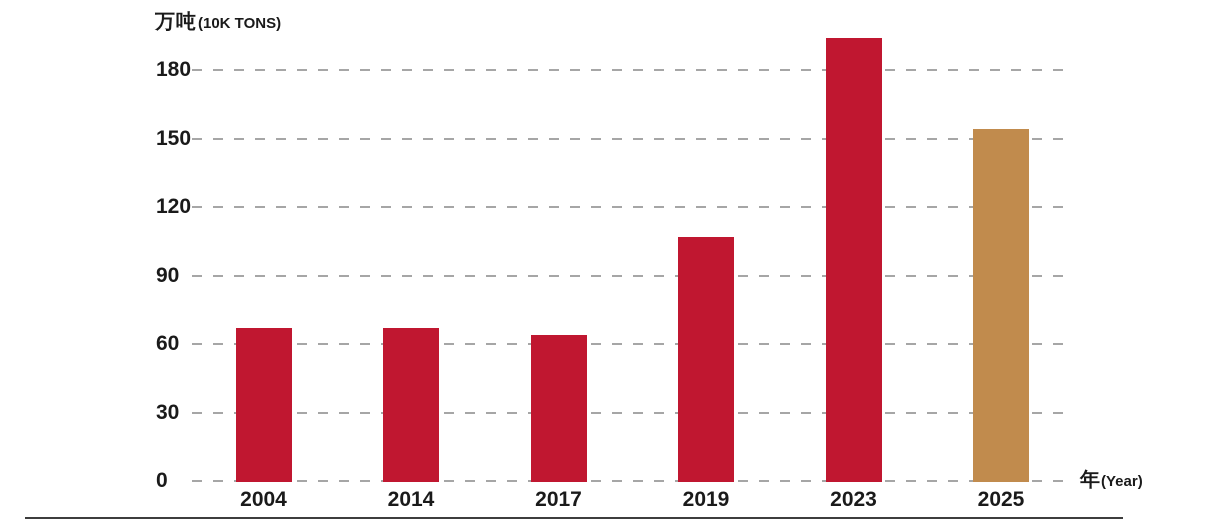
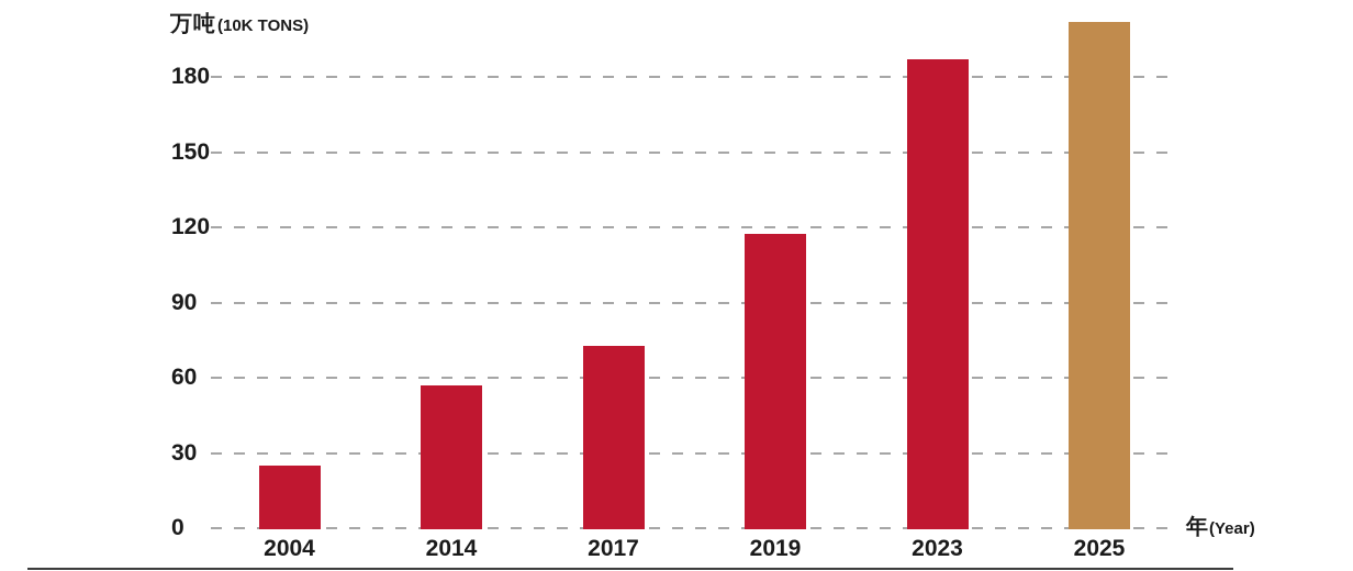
2004: 67 -> 25
2014: 67 -> 57
2017: 64 -> 72
2019: 107 -> 118
2023: 194 -> 187
2025: 154 -> 202
